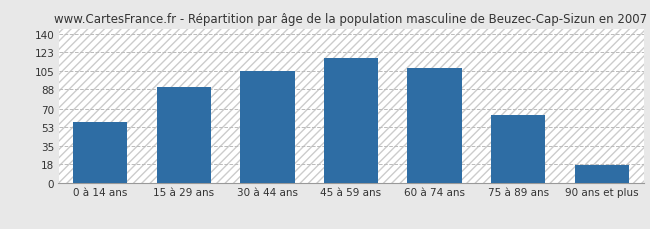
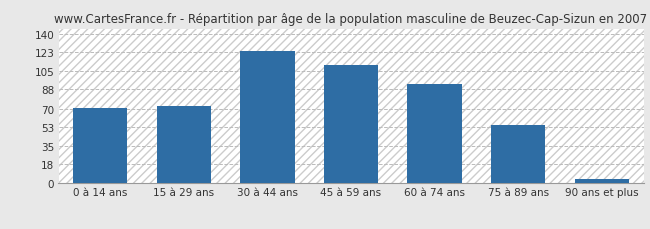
0 à 14 ans: 57 -> 71
15 à 29 ans: 90 -> 72
30 à 44 ans: 105 -> 124
45 à 59 ans: 118 -> 111
60 à 74 ans: 108 -> 93
75 à 89 ans: 64 -> 55
90 ans et plus: 17 -> 4
